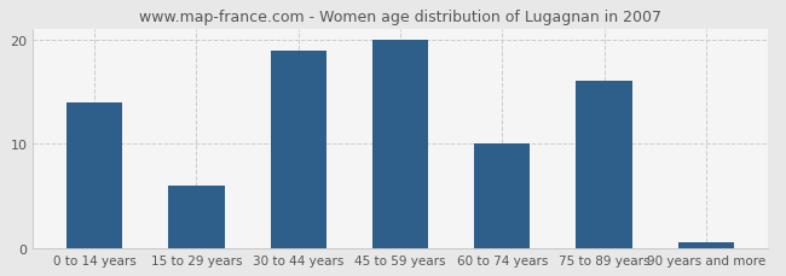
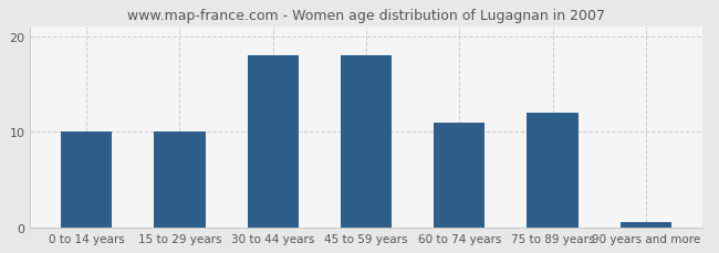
0 to 14 years: 14.0 -> 10.0
15 to 29 years: 6.0 -> 10.0
30 to 44 years: 19.0 -> 18.0
45 to 59 years: 20.0 -> 18.0
60 to 74 years: 10.0 -> 11.0
75 to 89 years: 16.0 -> 12.0
